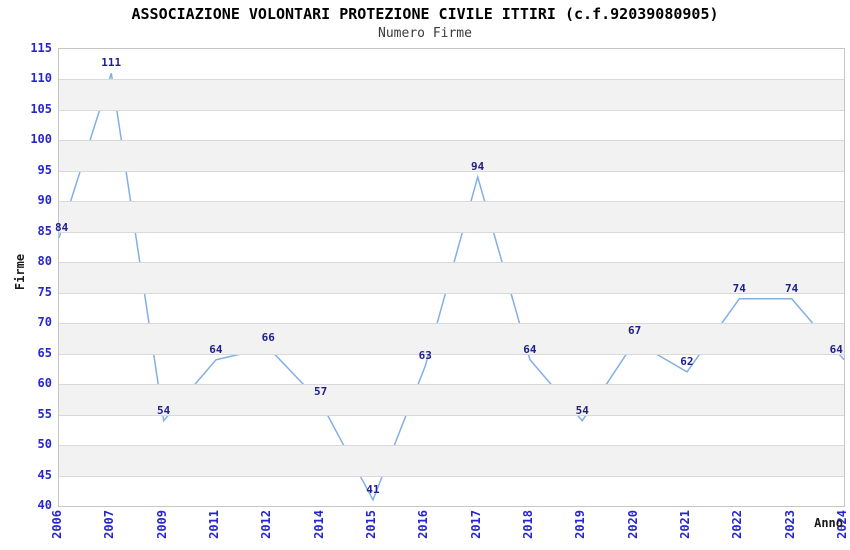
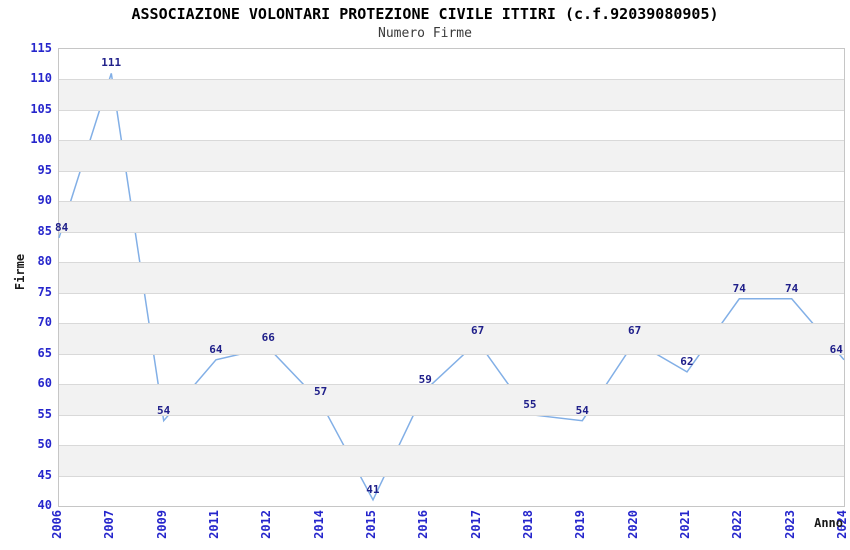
2016: 63 -> 59
2017: 94 -> 67
2018: 64 -> 55
